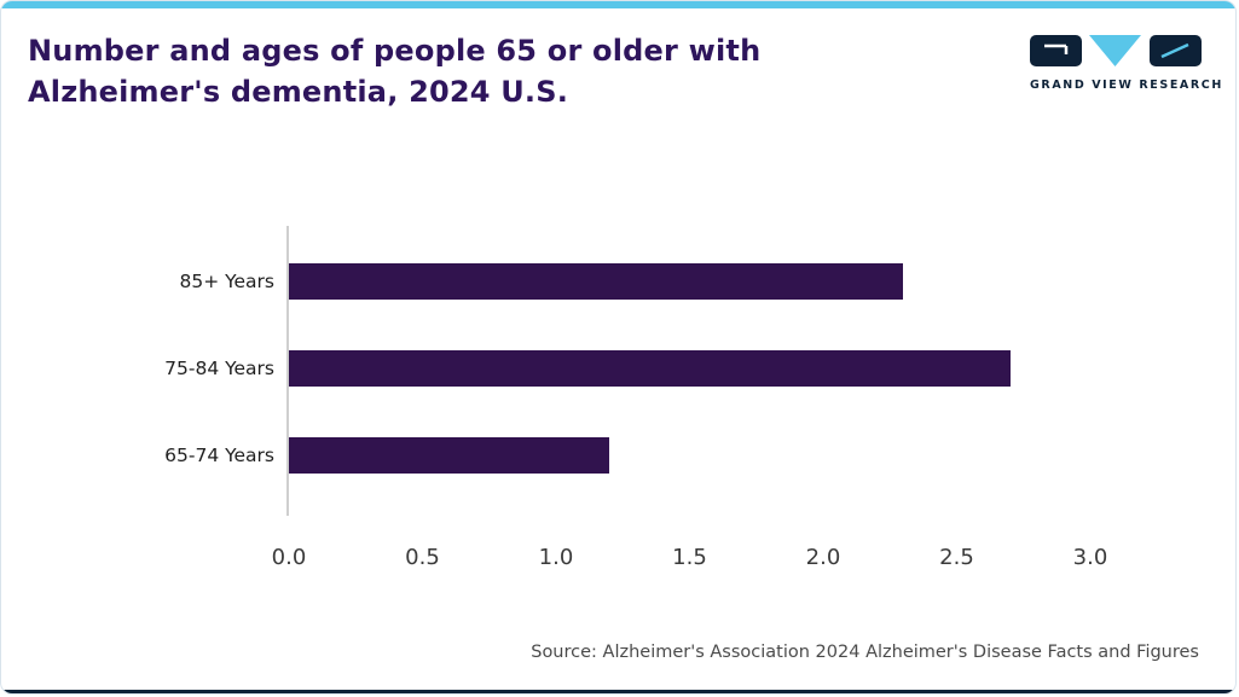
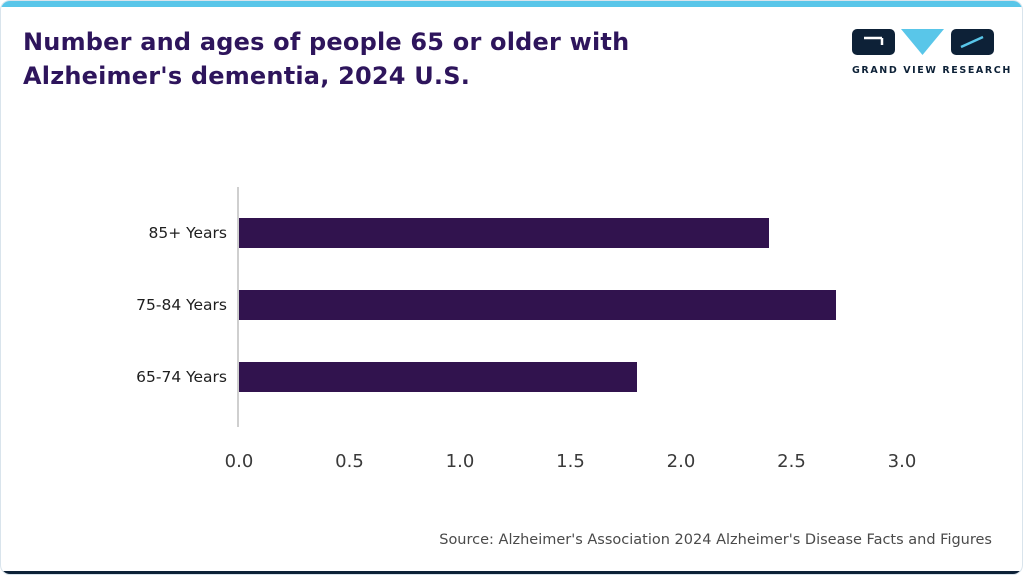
85+ Years: 2.3 -> 2.4
65-74 Years: 1.2 -> 1.8
